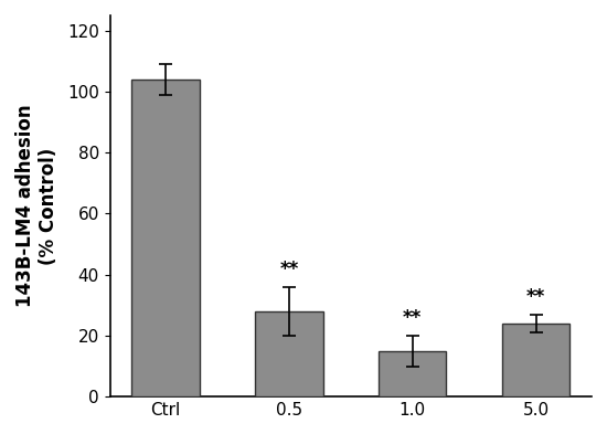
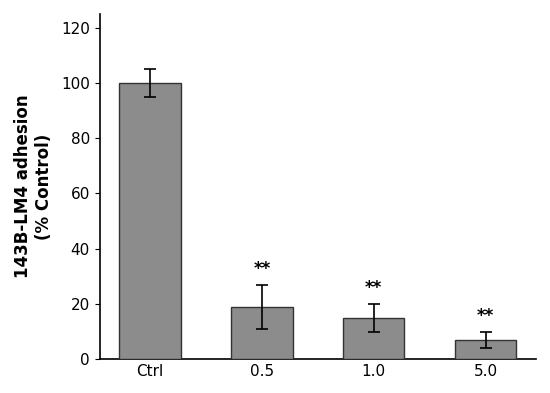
Ctrl: 104 -> 100
0.5: 28 -> 19
5.0: 24 -> 7
